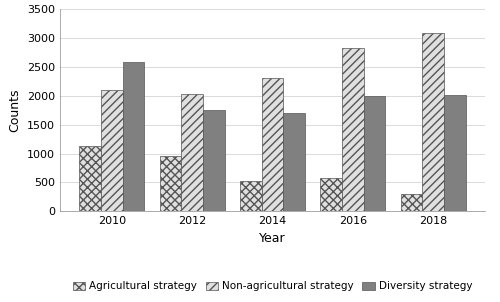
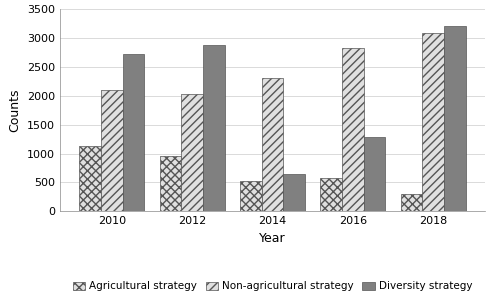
Diversity strategy/2010: 2580 -> 2720
Diversity strategy/2012: 1760 -> 2880
Diversity strategy/2014: 1700 -> 640
Diversity strategy/2016: 1990 -> 1280
Diversity strategy/2018: 2020 -> 3200
